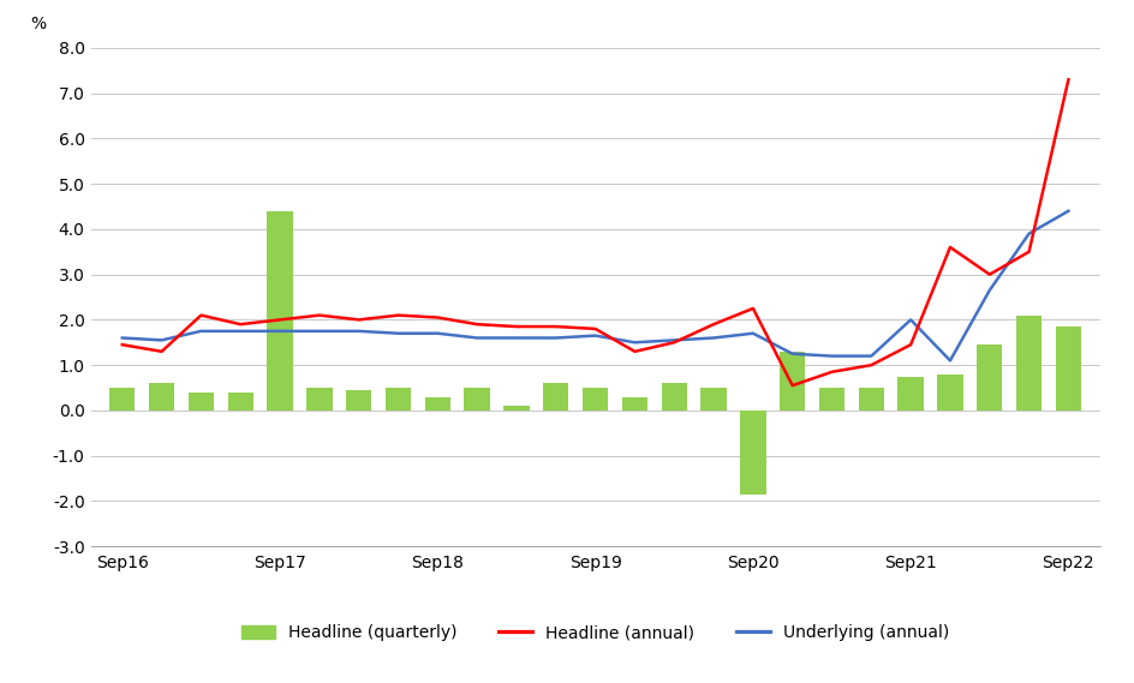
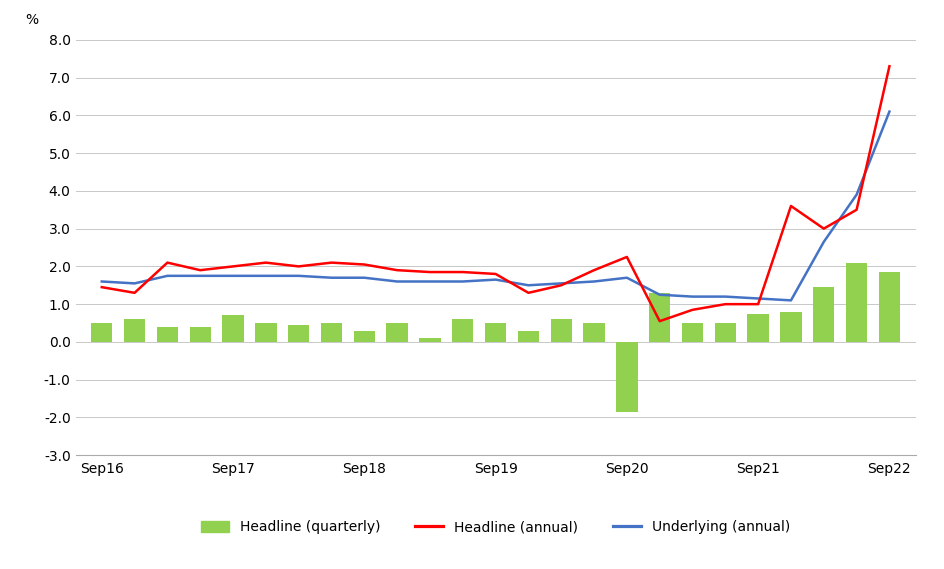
Headline (quarterly)/Sep17: 4.40 -> 0.70
Headline (annual)/Sep21: 1.45 -> 1.00
Underlying (annual)/Sep21: 2.00 -> 1.15
Underlying (annual)/Sep22: 4.40 -> 6.10
